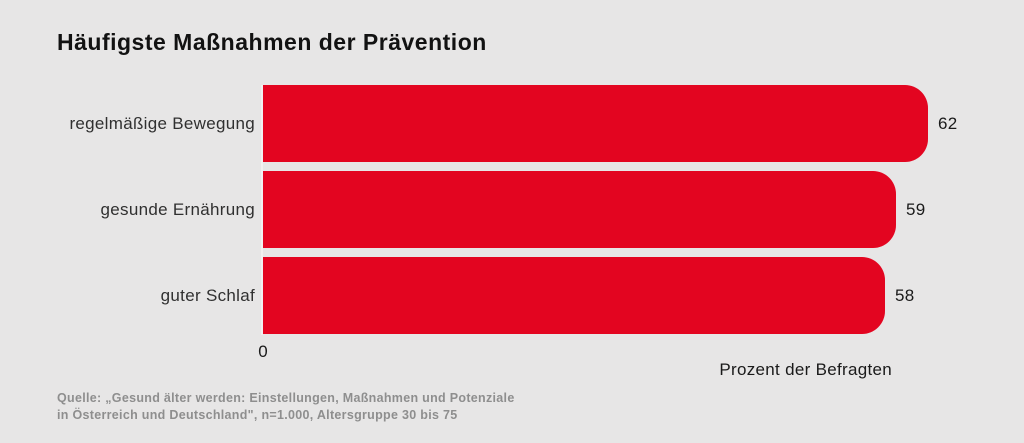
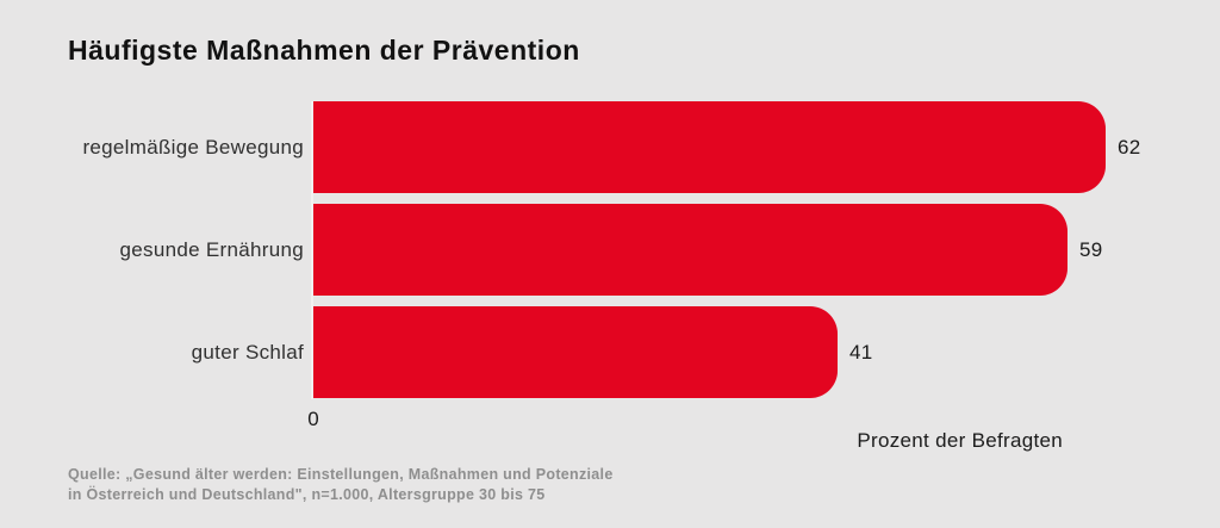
guter Schlaf: 58 -> 41
